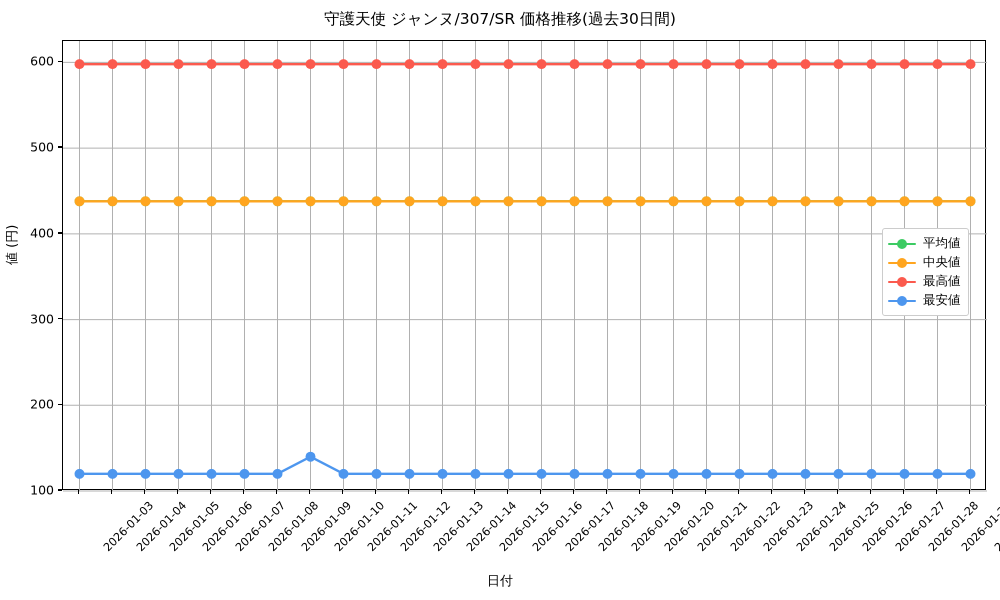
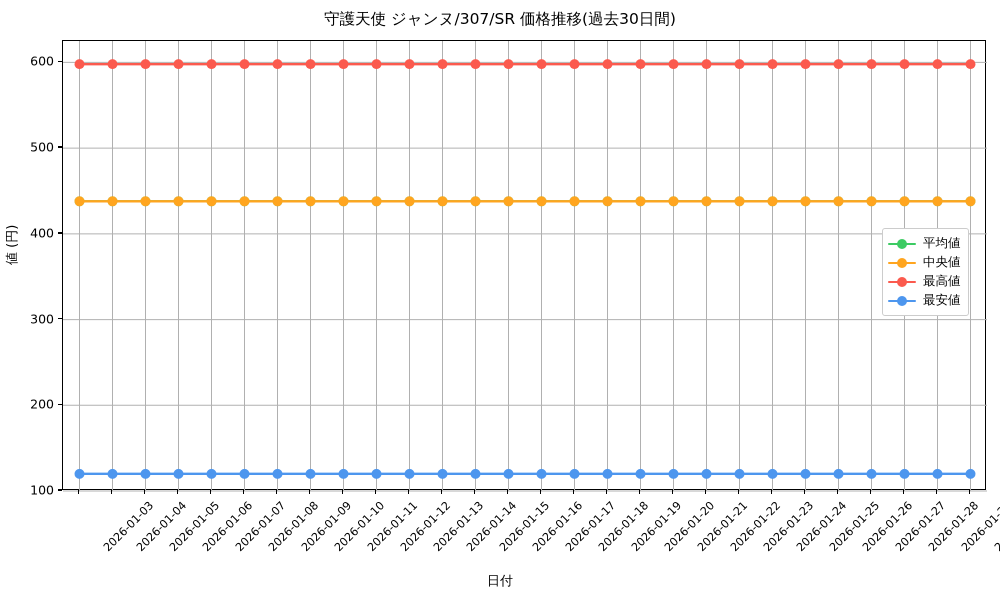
最安値/2026-01-10: 140 -> 120
